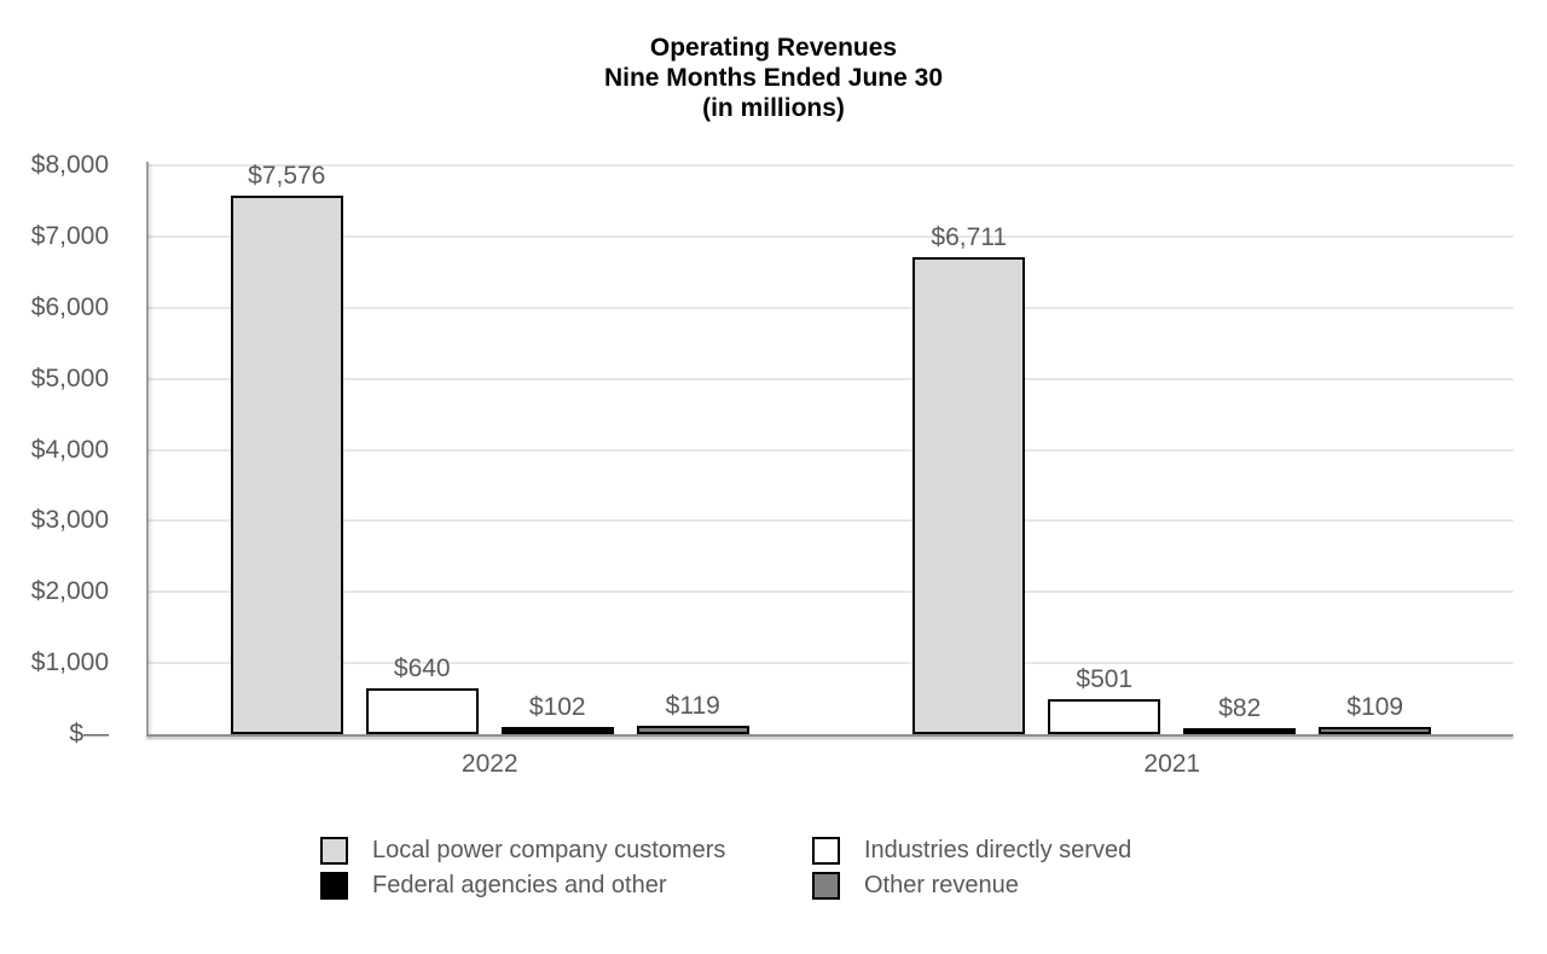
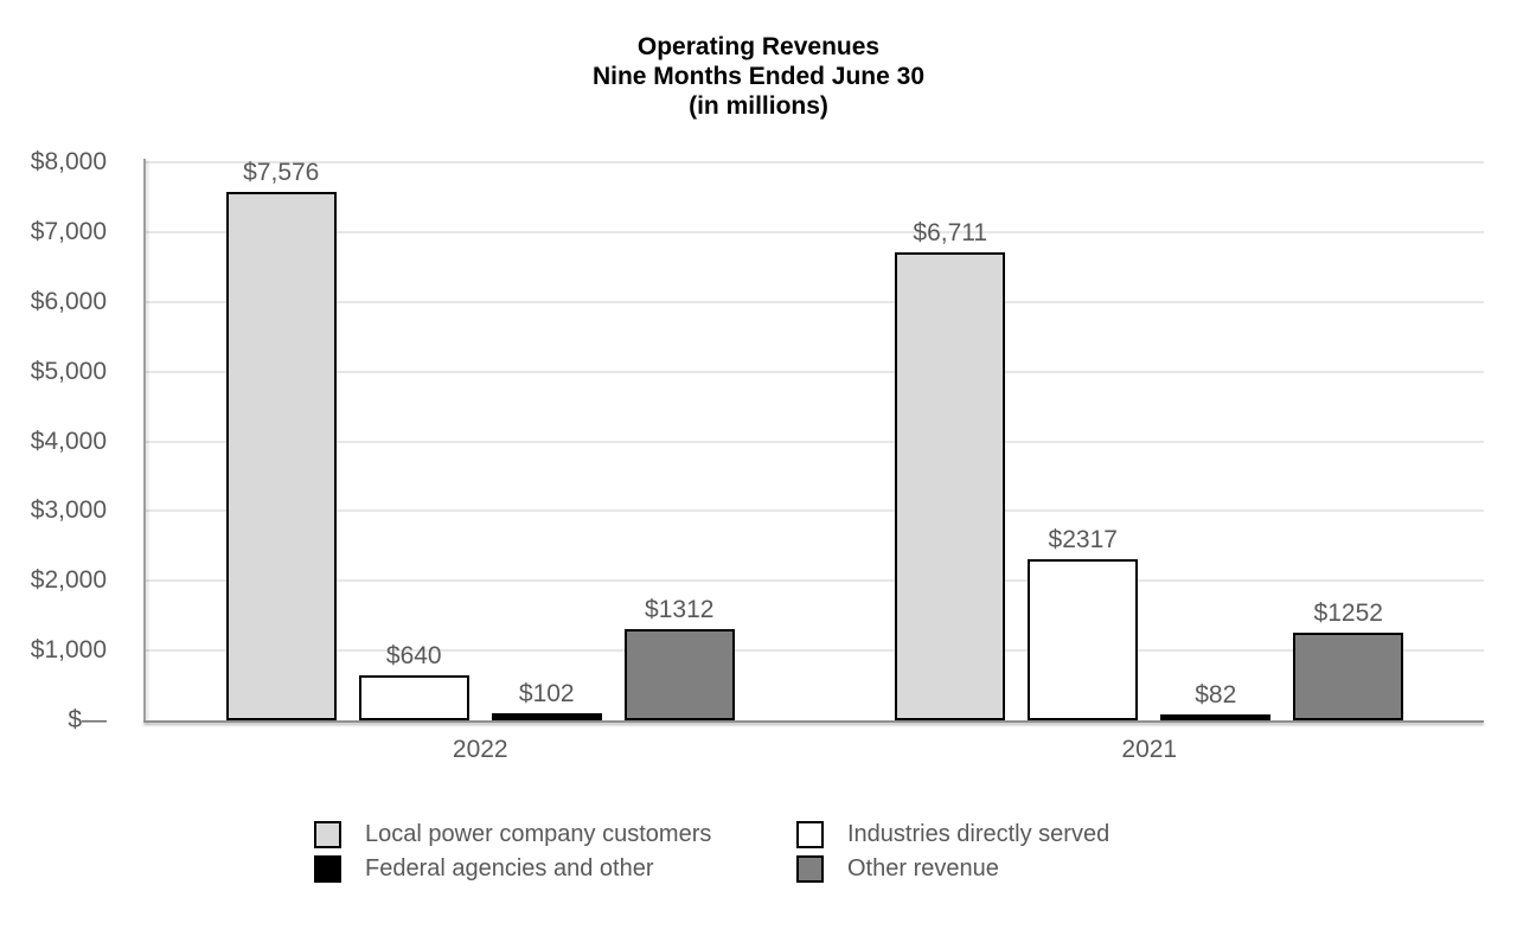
Other revenue/2022: $119 -> $1312
Industries directly served/2021: $501 -> $2317
Other revenue/2021: $109 -> $1252
